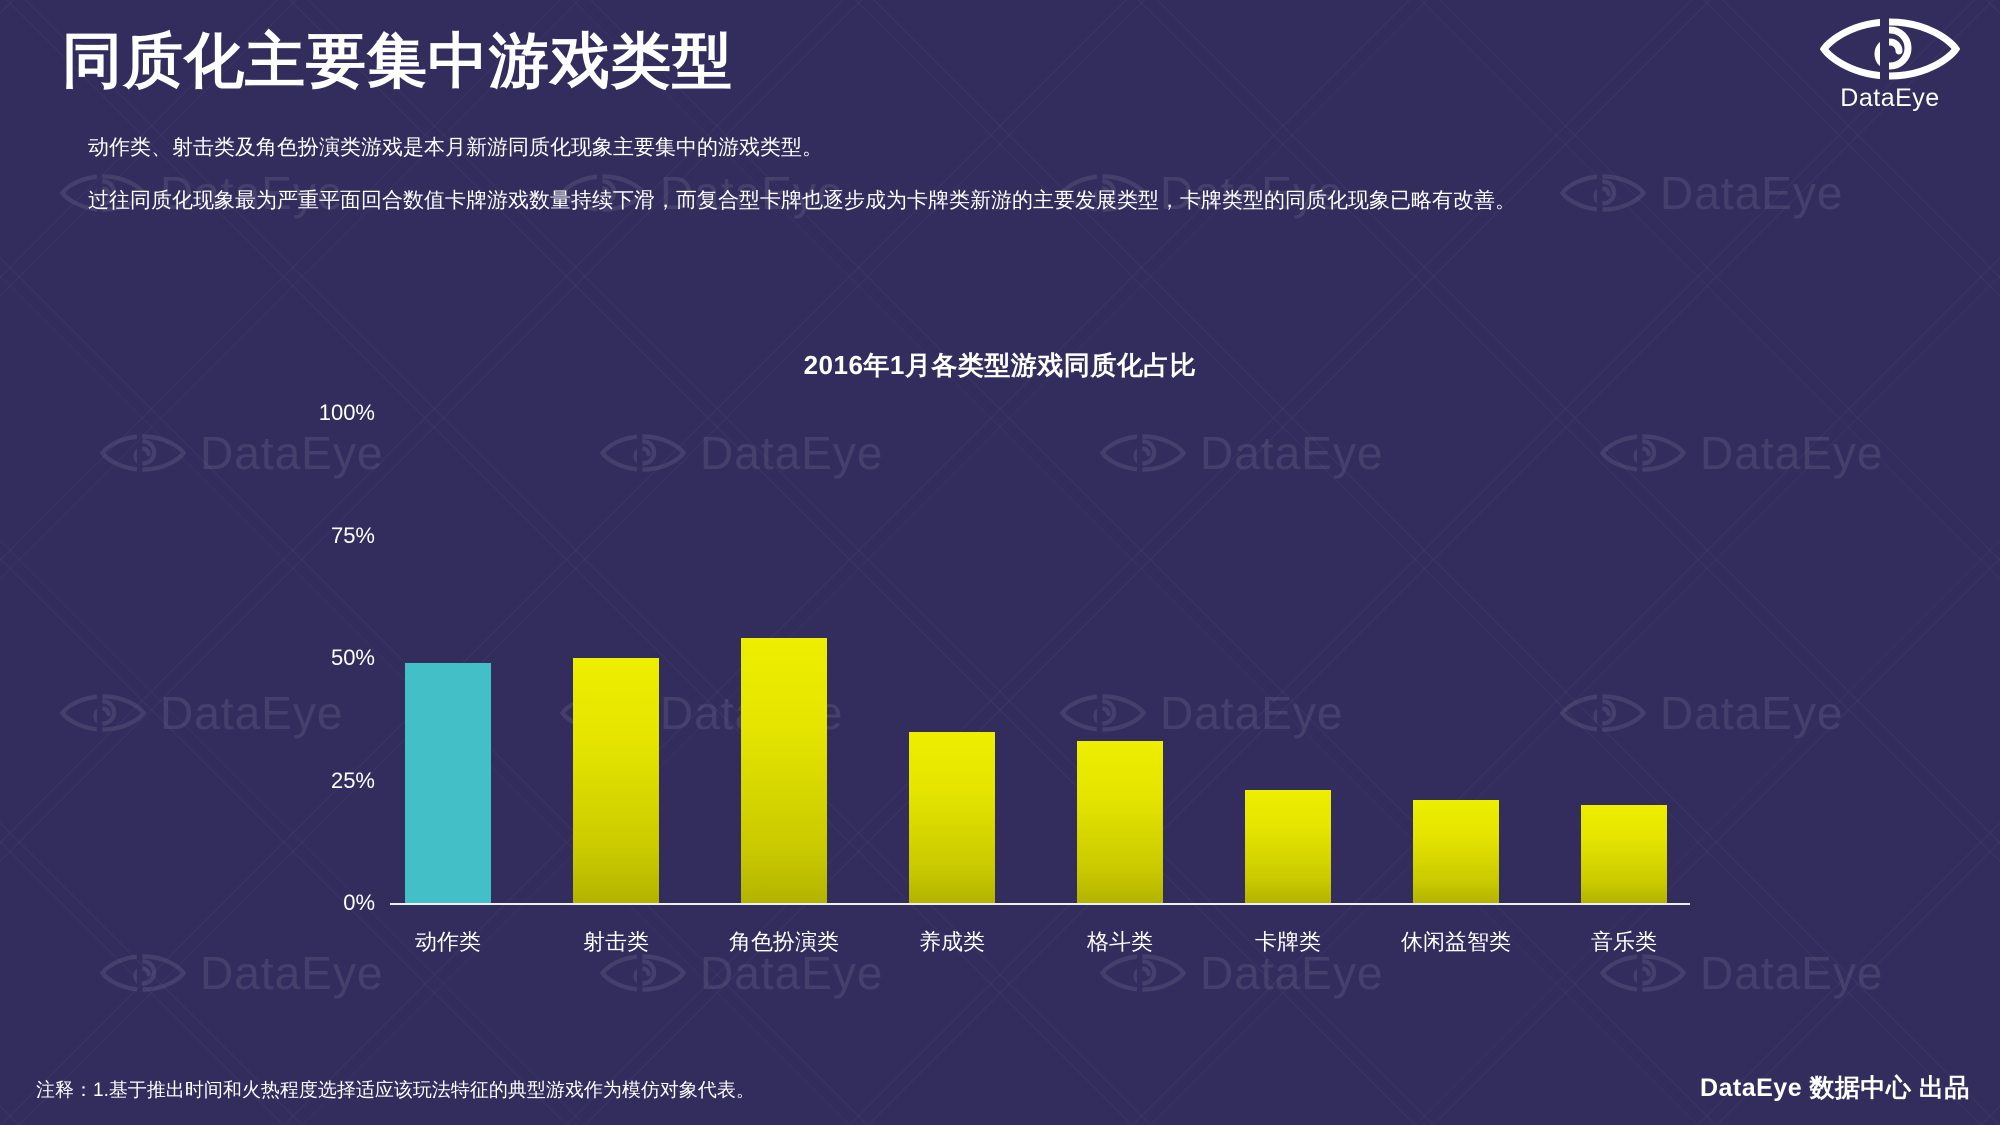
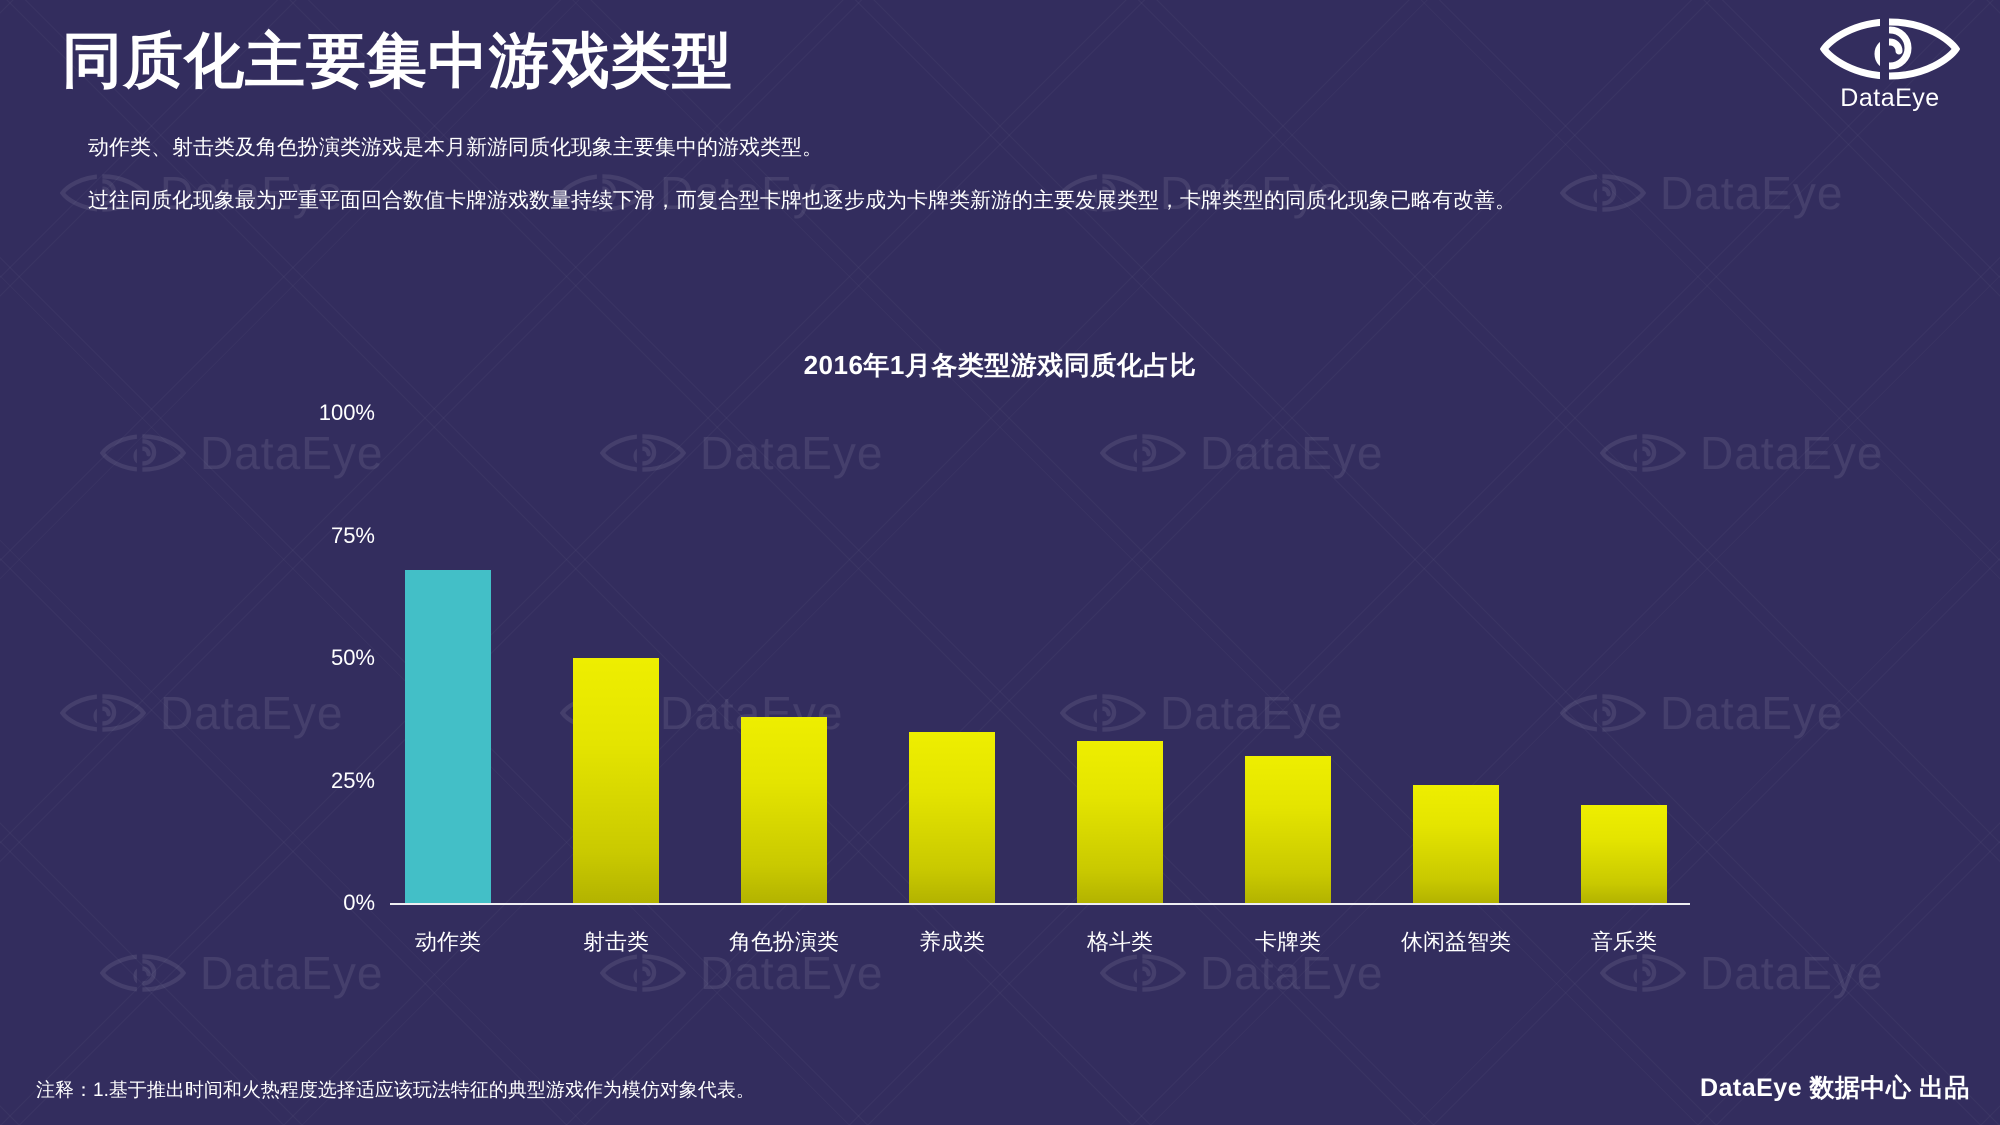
动作类: 49% -> 68%
角色扮演类: 54% -> 38%
卡牌类: 23% -> 30%
休闲益智类: 21% -> 24%
